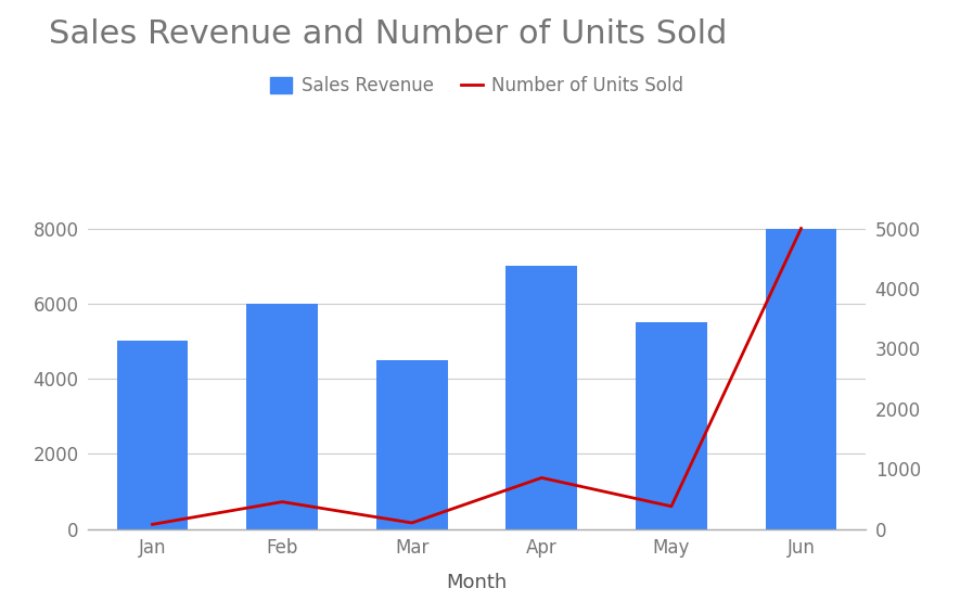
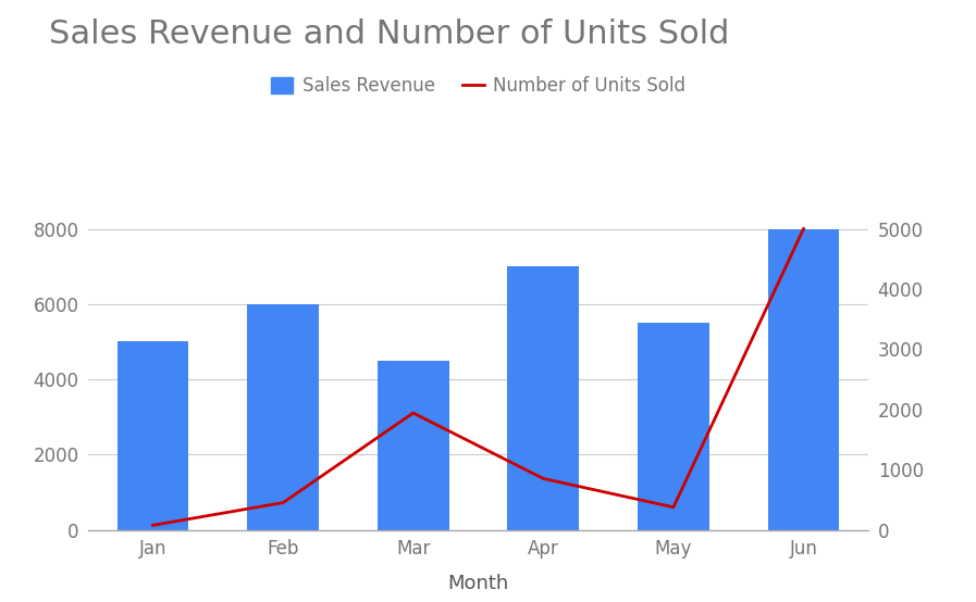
Number of Units Sold/Mar: 100 -> 1940
